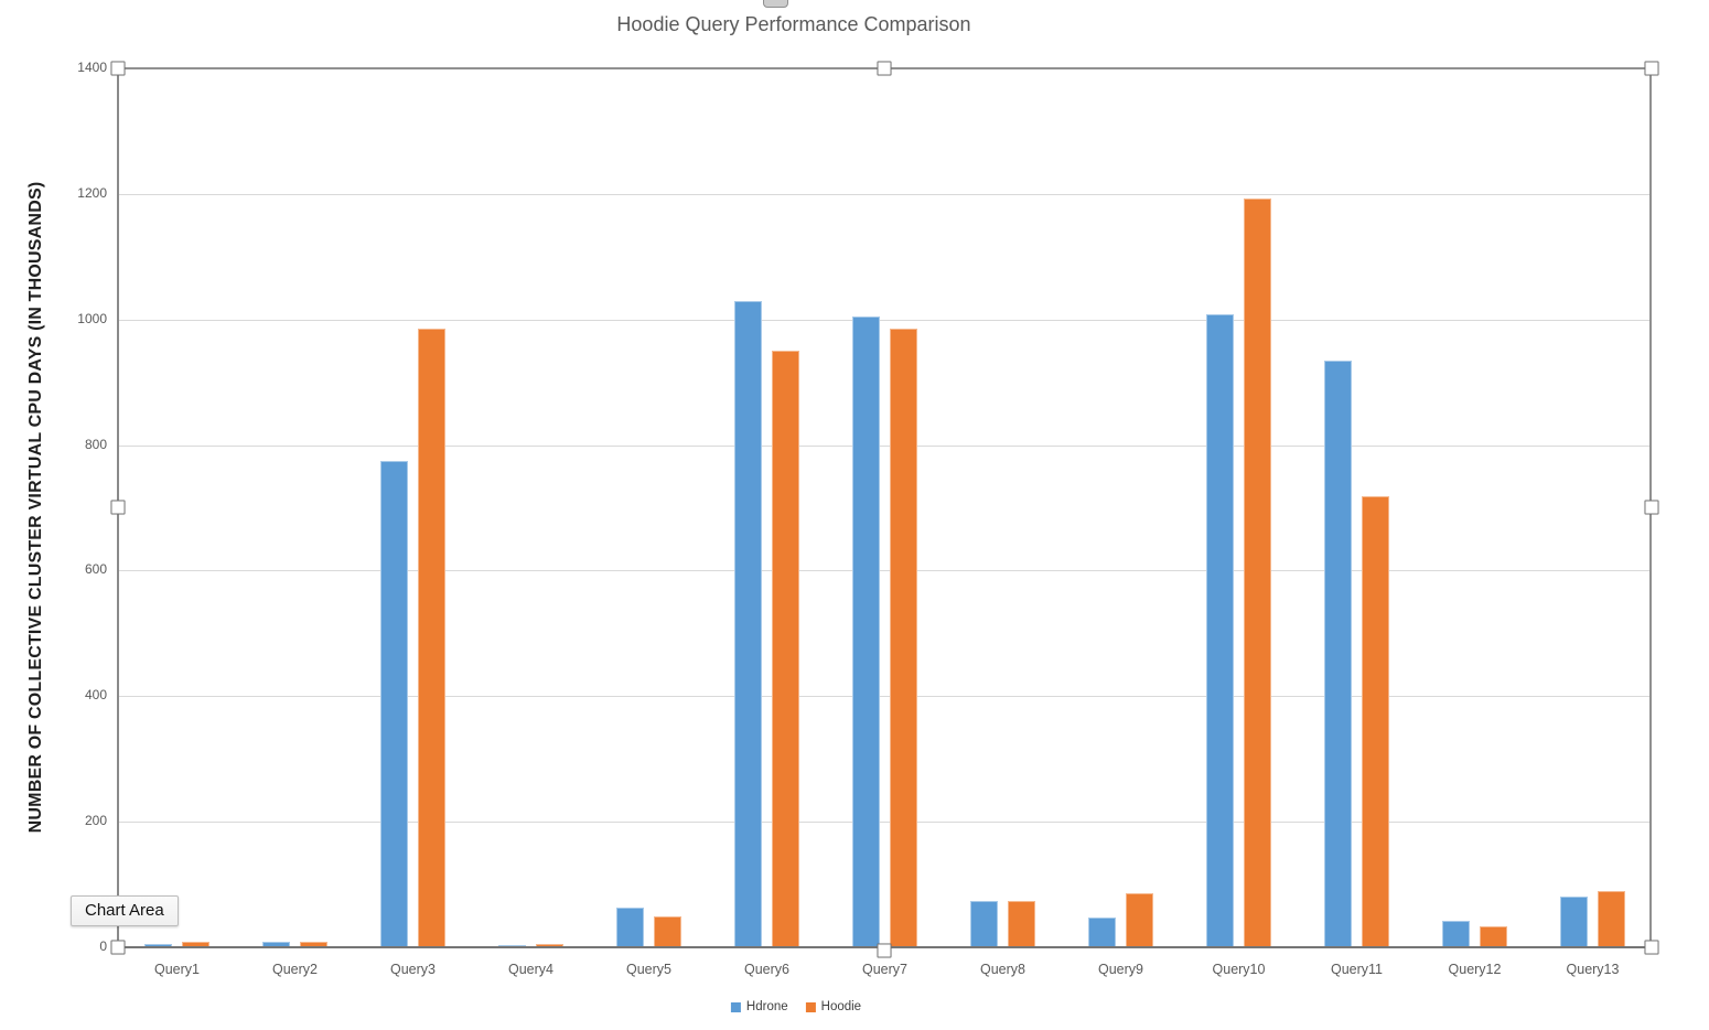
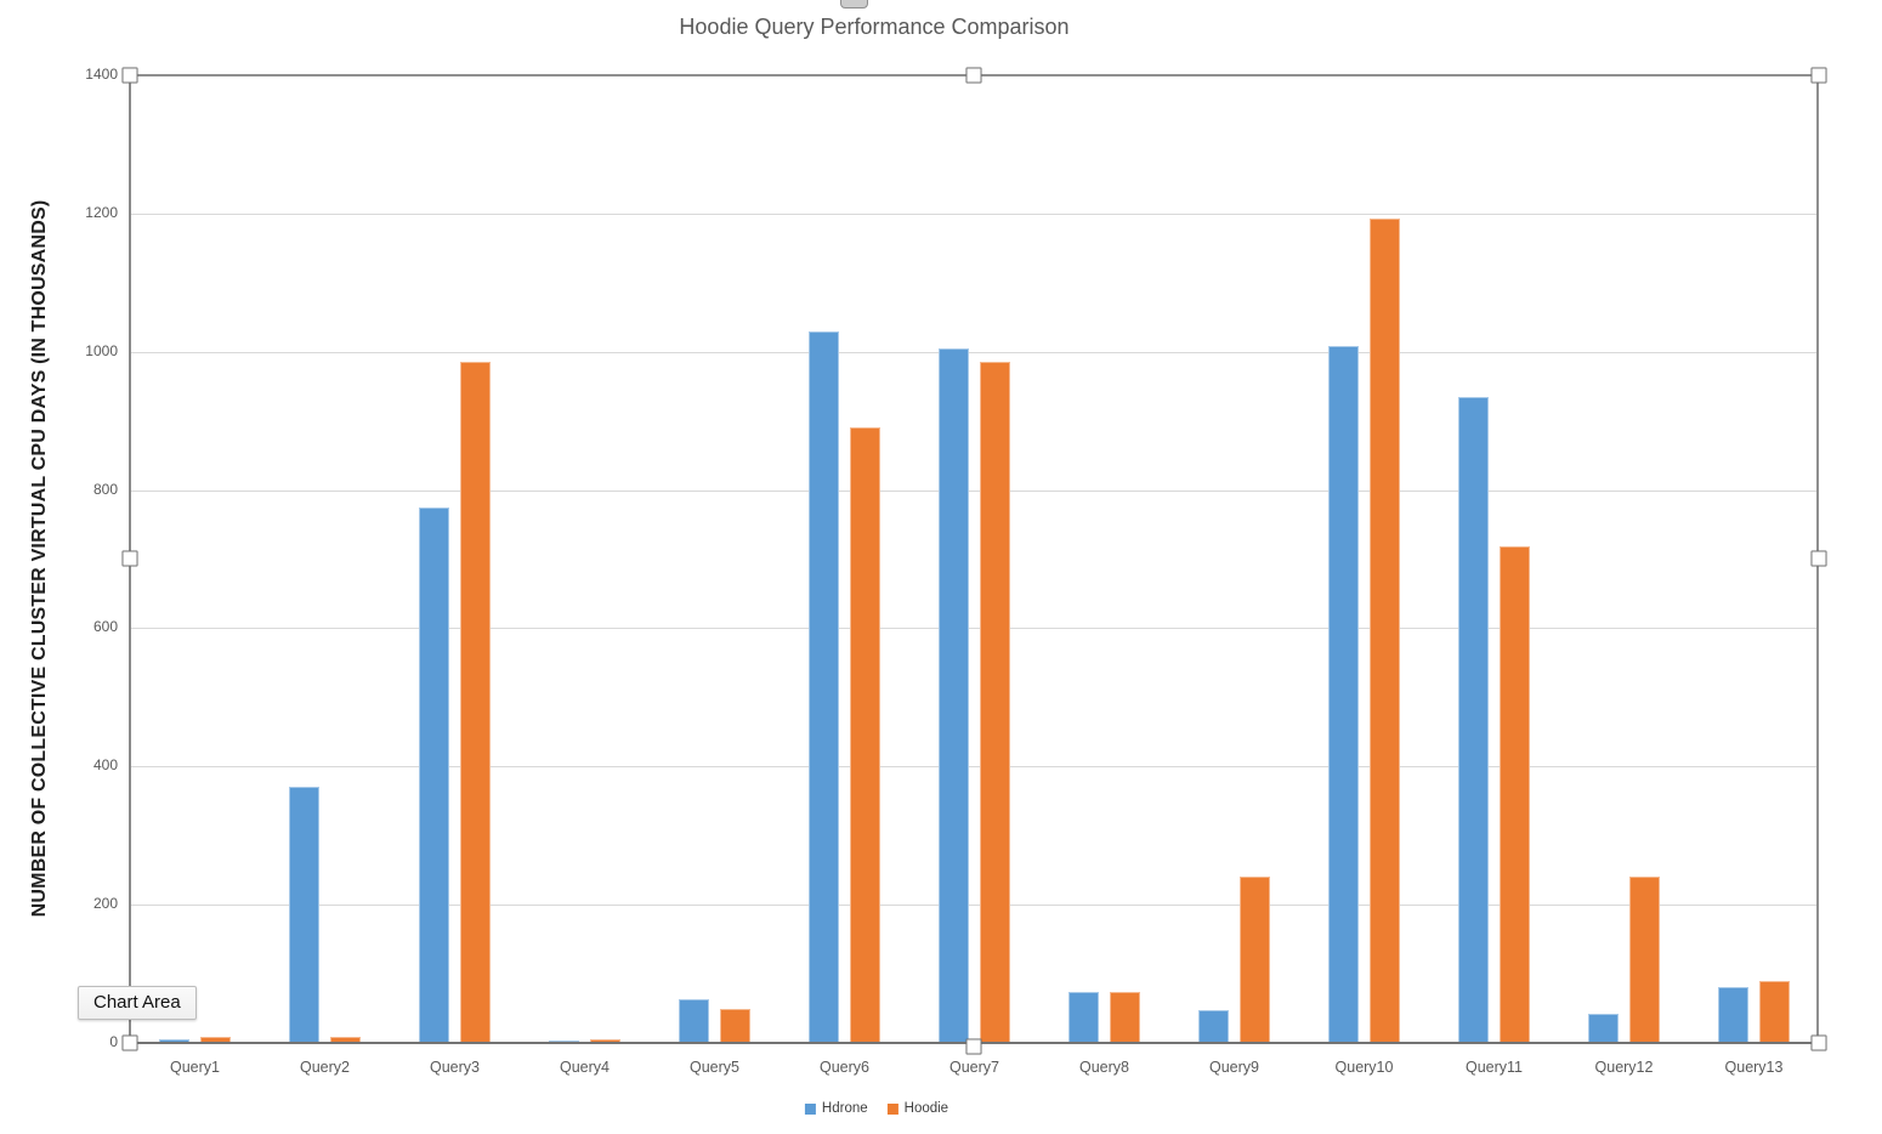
Hdrone/Query2: 10 -> 370
Hoodie/Query6: 950 -> 890
Hoodie/Query9: 90 -> 240
Hoodie/Query12: 30 -> 240
